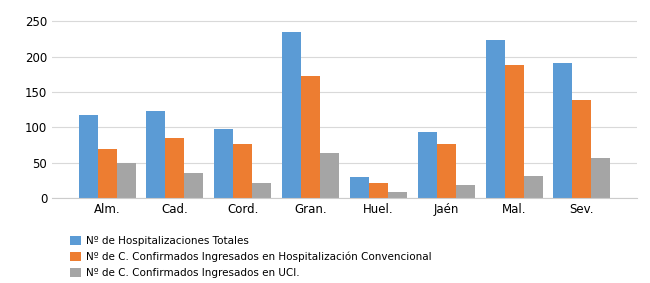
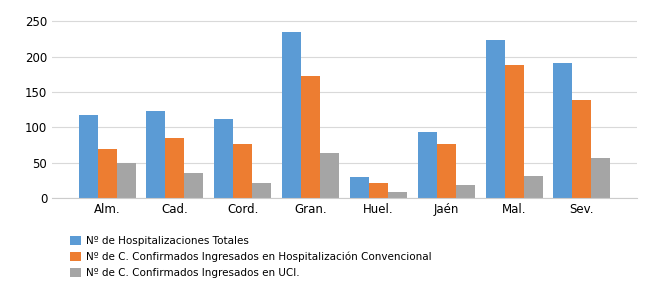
Nº de Hospitalizaciones Totales/Cord.: 97 -> 112
